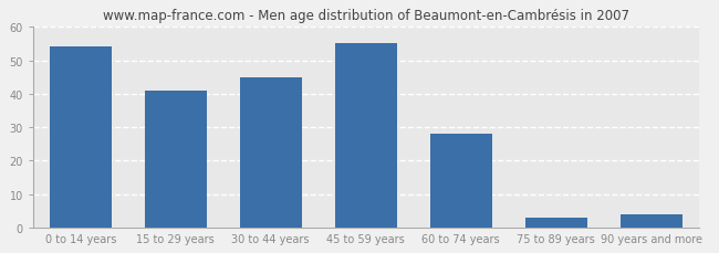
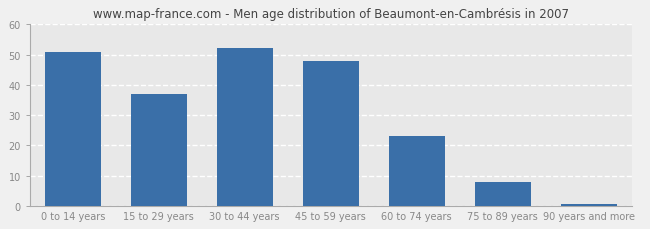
0 to 14 years: 54.0 -> 51.0
15 to 29 years: 41.0 -> 37.0
30 to 44 years: 45.0 -> 52.0
45 to 59 years: 55.0 -> 48.0
60 to 74 years: 28.0 -> 23.0
75 to 89 years: 3.0 -> 8.0
90 years and more: 4.0 -> 0.5
